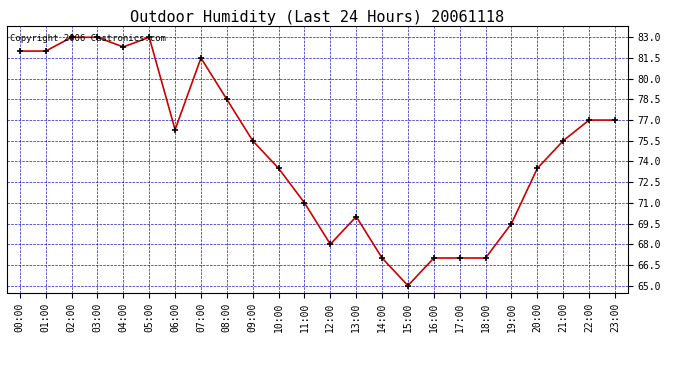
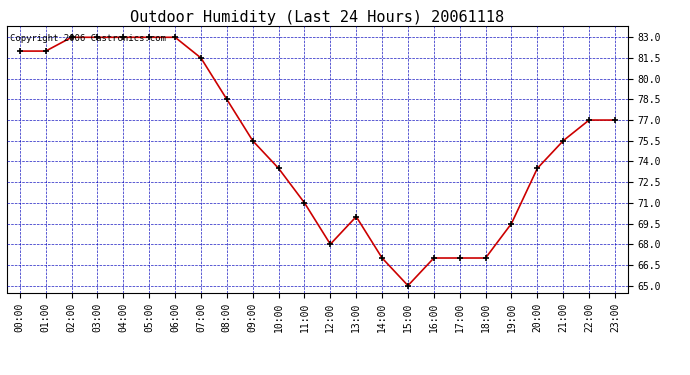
04:00: 82.3 -> 83.0
06:00: 76.3 -> 83.0
